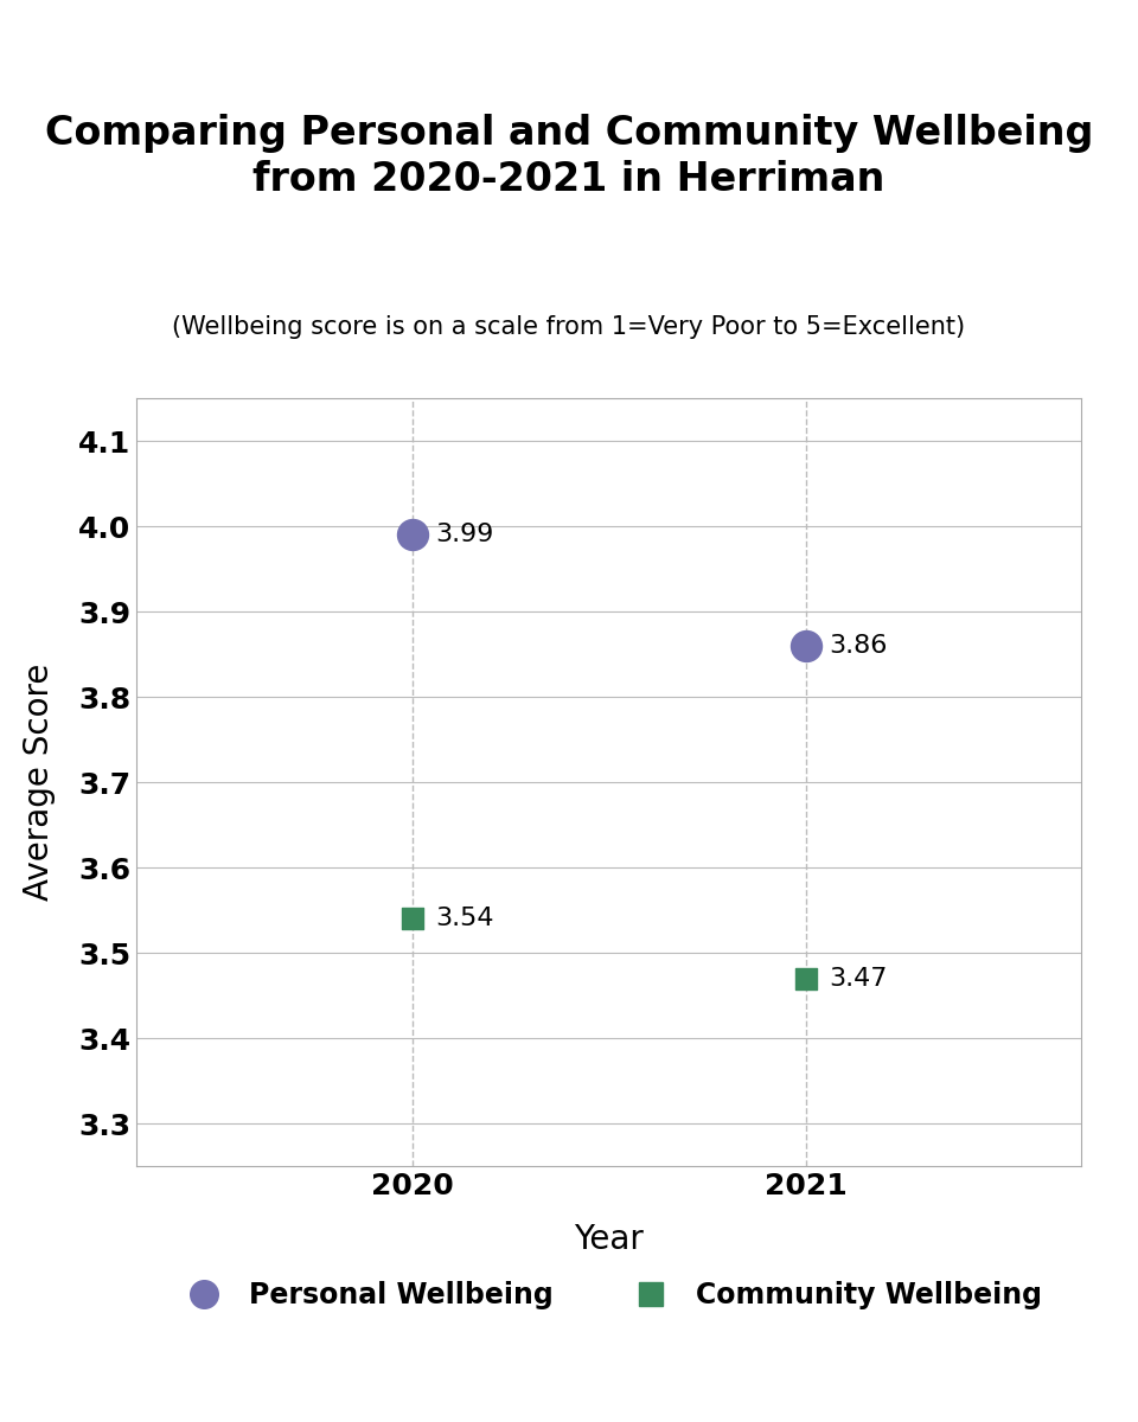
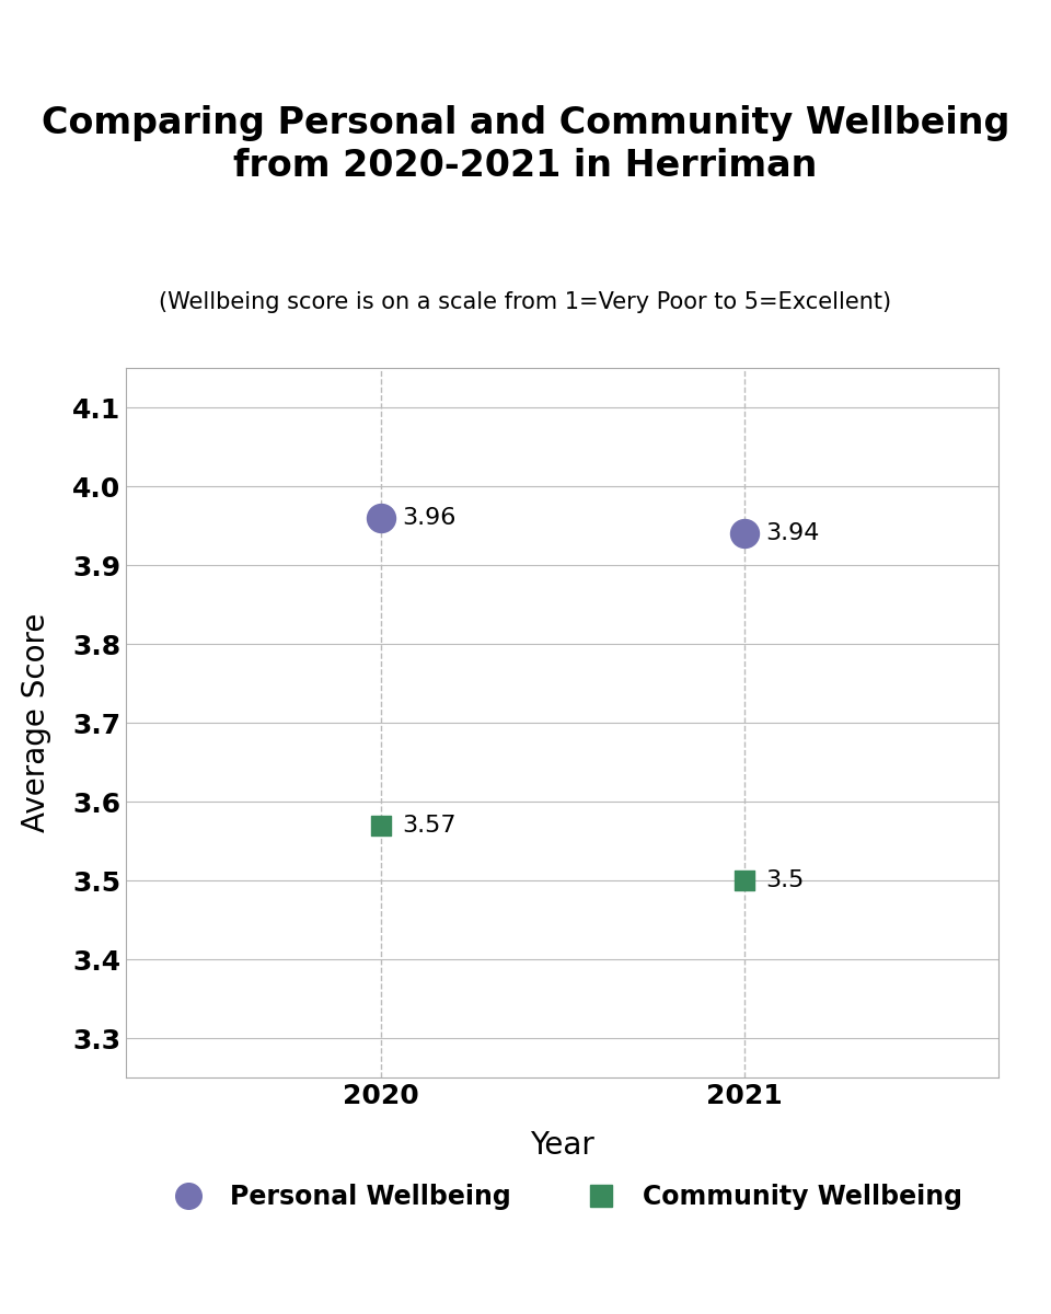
Personal Wellbeing/2020: 3.99 -> 3.96
Community Wellbeing/2020: 3.54 -> 3.57
Personal Wellbeing/2021: 3.86 -> 3.94
Community Wellbeing/2021: 3.47 -> 3.5
